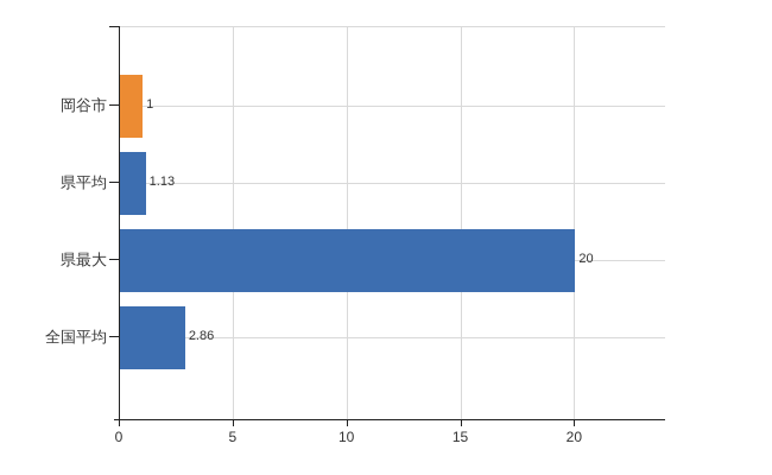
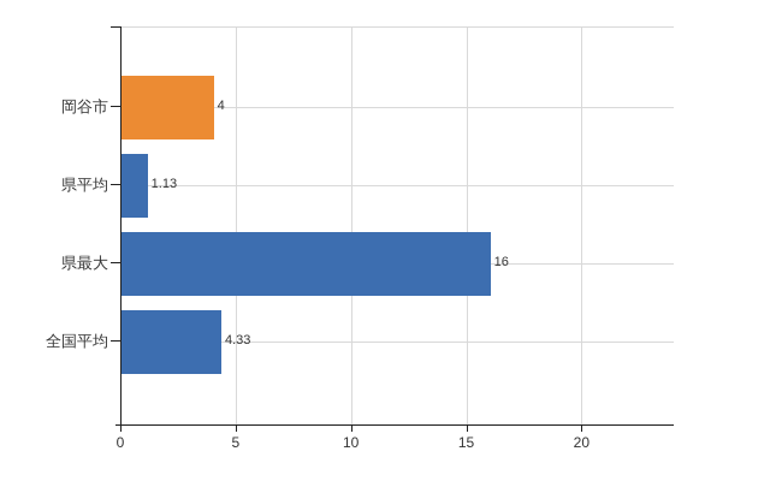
岡谷市: 1 -> 4
県最大: 20 -> 16
全国平均: 2.86 -> 4.33
